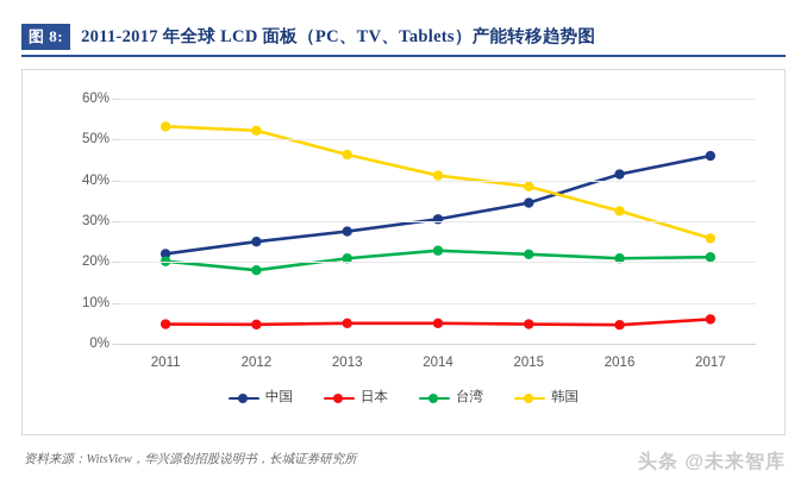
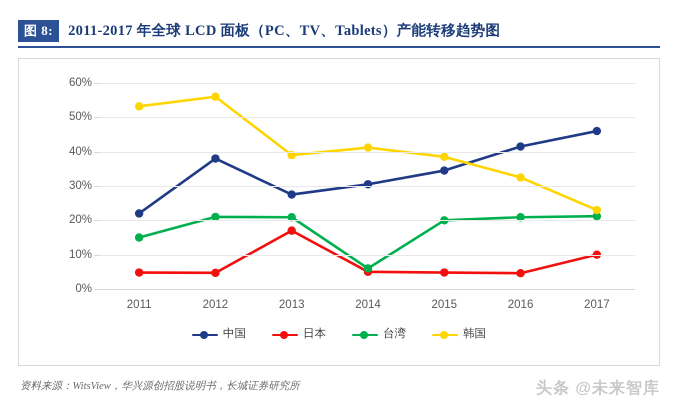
台湾/2011: 20% -> 15%
中国/2012: 25% -> 38%
台湾/2012: 18% -> 21%
韩国/2012: 52% -> 56%
日本/2013: 5% -> 17%
韩国/2013: 46% -> 39%
台湾/2014: 23% -> 6%
台湾/2015: 22% -> 20%
日本/2017: 6% -> 10%
韩国/2017: 26% -> 23%
